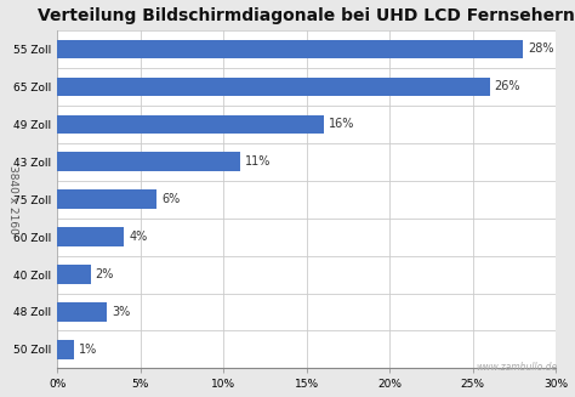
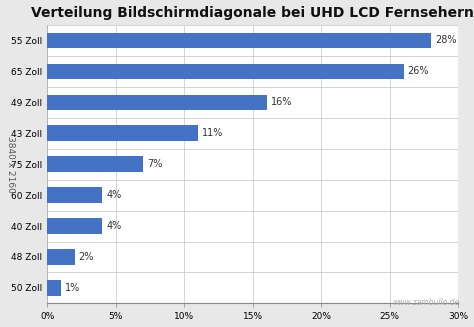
75 Zoll: 6% -> 7%
40 Zoll: 2% -> 4%
48 Zoll: 3% -> 2%
